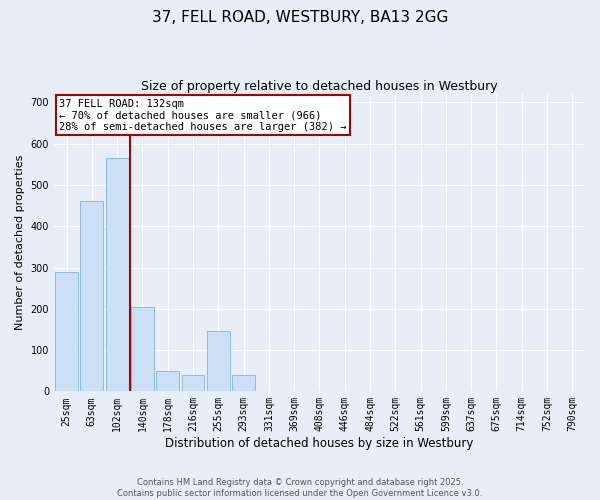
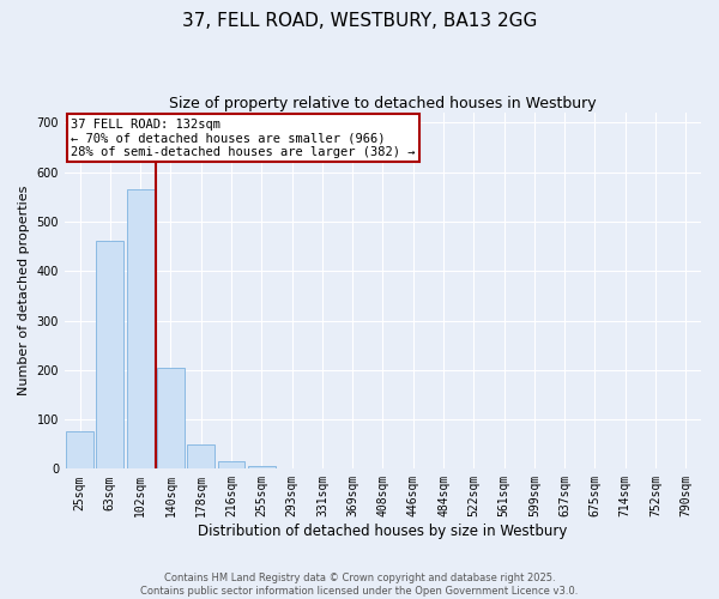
25sqm: 290 -> 75
216sqm: 40 -> 15
255sqm: 145 -> 5
293sqm: 40 -> 1
